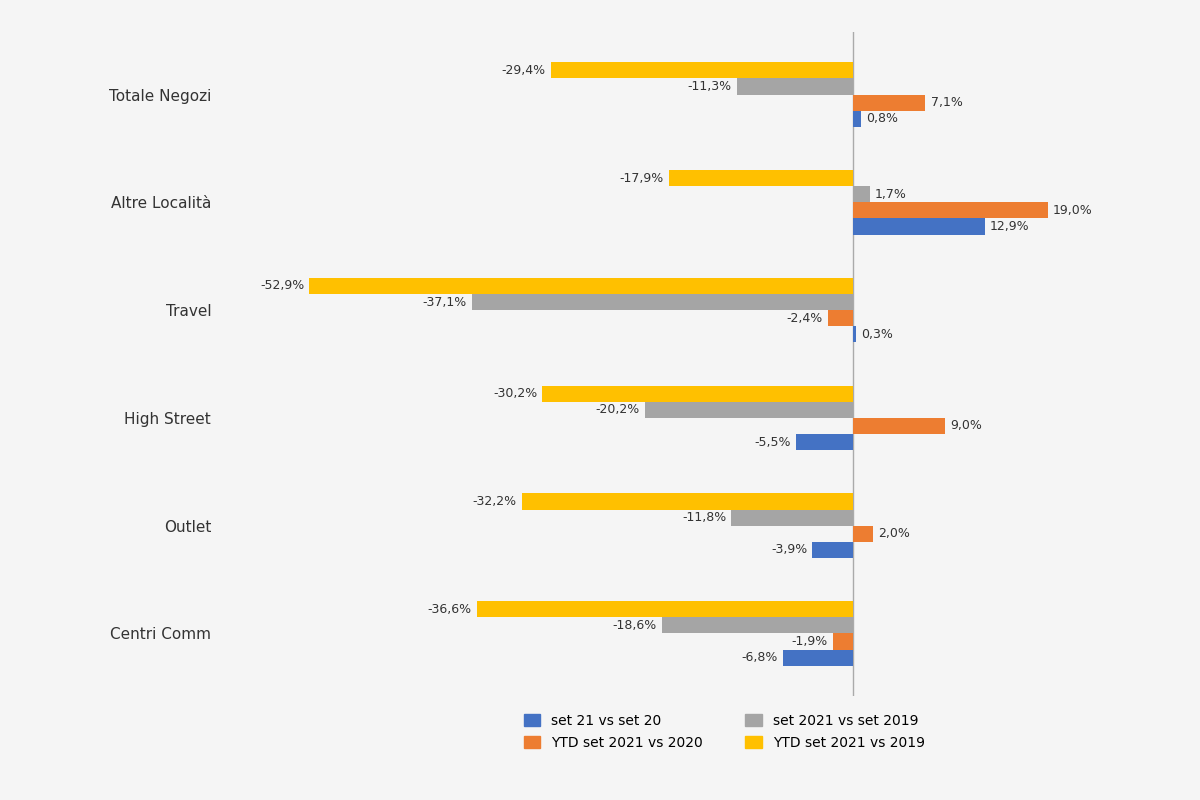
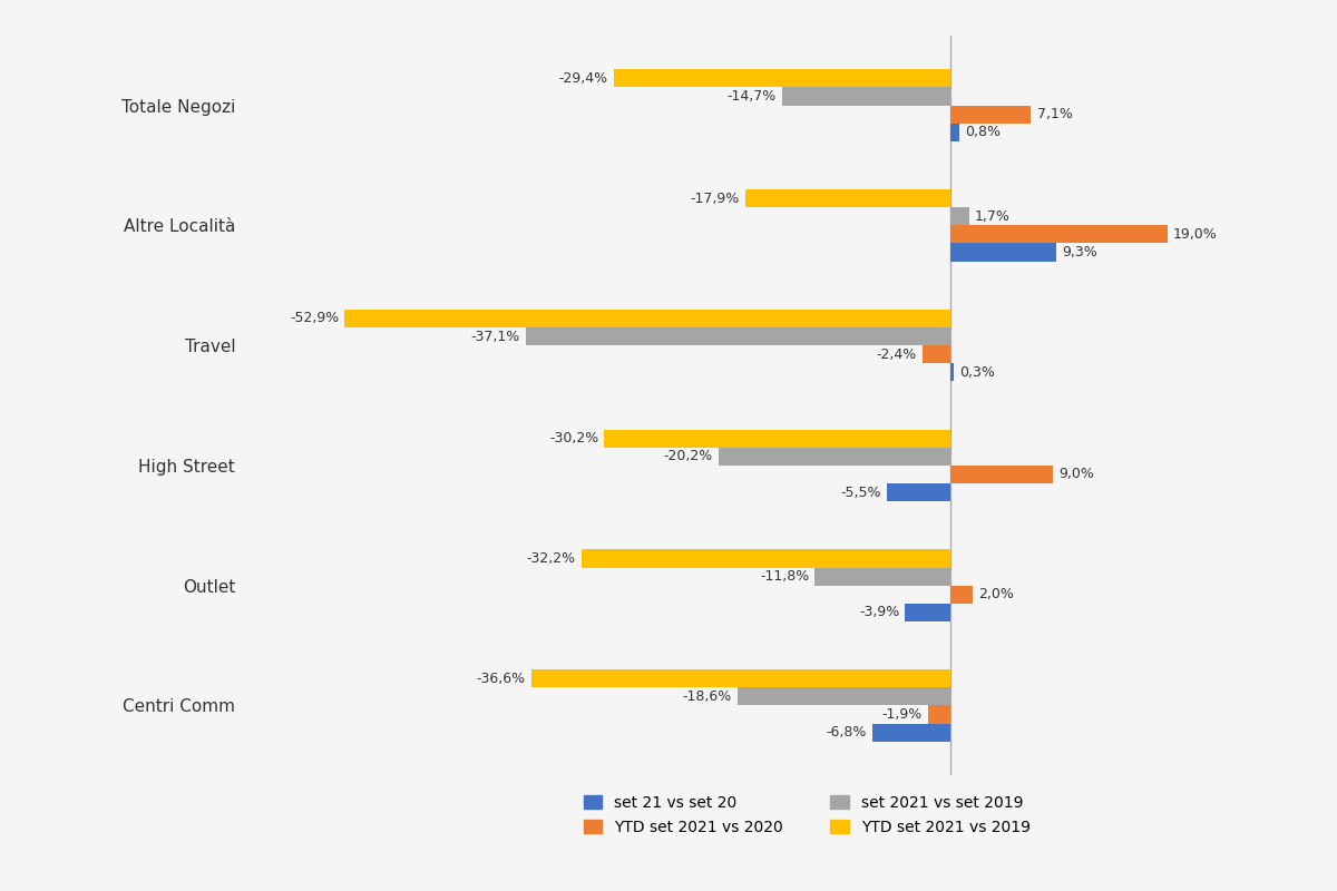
set 2021 vs set 2019/Totale Negozi: -11,3% -> -14,7%
set 21 vs set 20/Altre Località: 12,9% -> 9,3%
